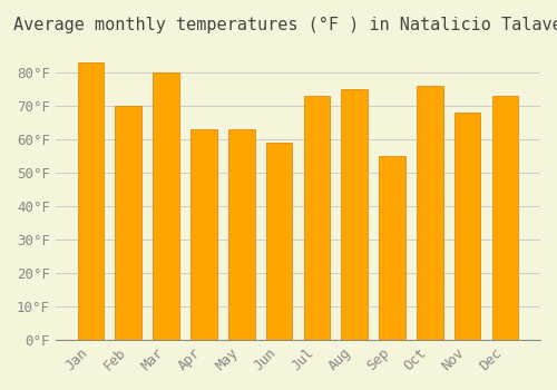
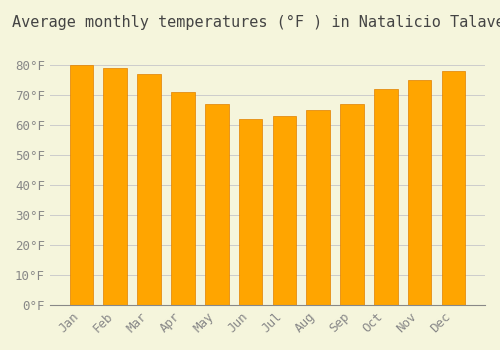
Jan: 83°F -> 80°F
Feb: 70°F -> 79°F
Mar: 80°F -> 77°F
Apr: 63°F -> 71°F
May: 63°F -> 67°F
Jun: 59°F -> 62°F
Jul: 73°F -> 63°F
Aug: 75°F -> 65°F
Sep: 55°F -> 67°F
Oct: 76°F -> 72°F
Nov: 68°F -> 75°F
Dec: 73°F -> 78°F
